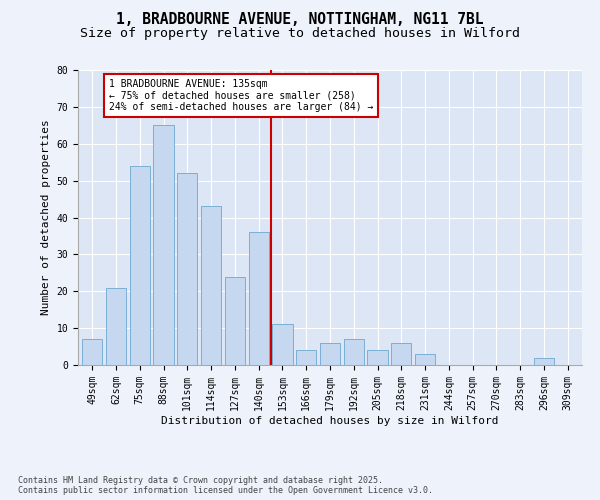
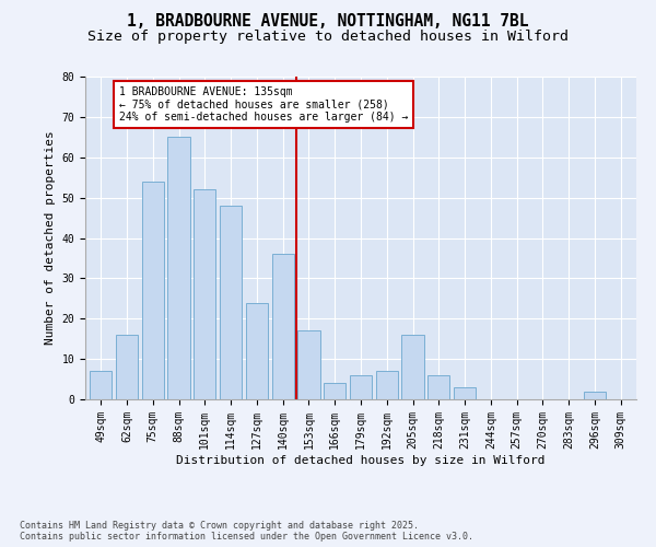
62sqm: 21 -> 16
114sqm: 43 -> 48
153sqm: 11 -> 17
205sqm: 4 -> 16
